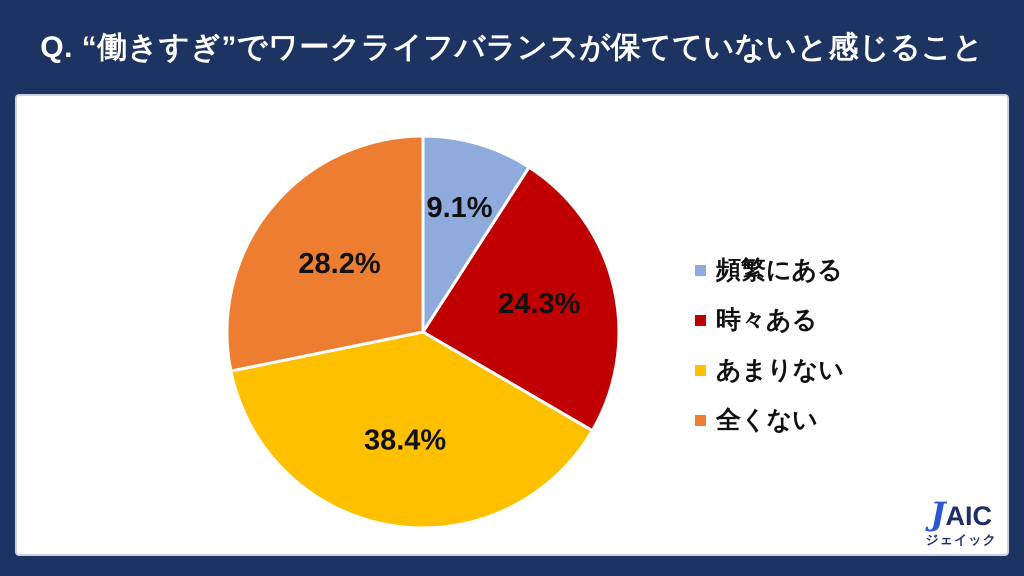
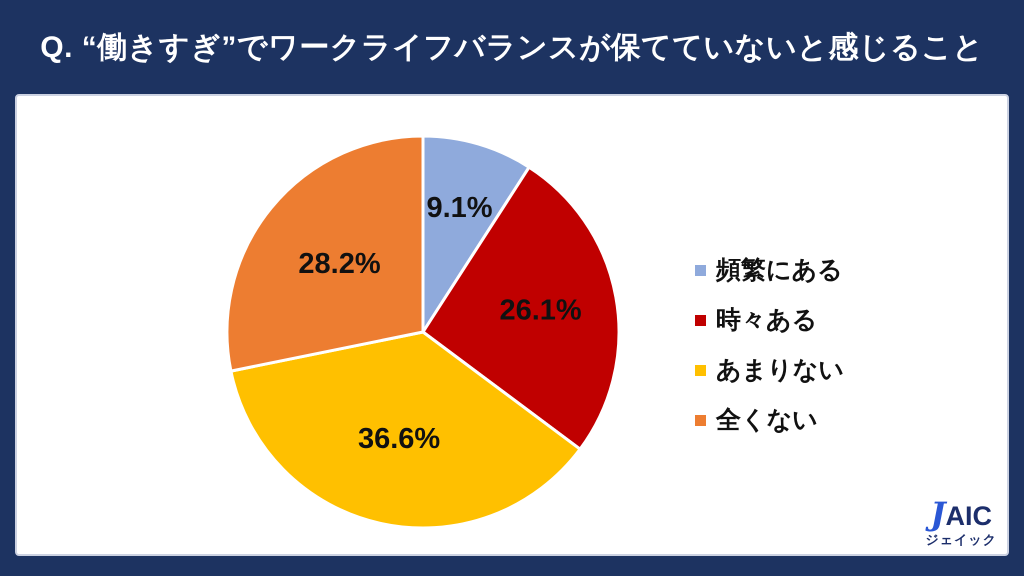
時々ある: 24.3% -> 26.1%
あまりない: 38.4% -> 36.6%
